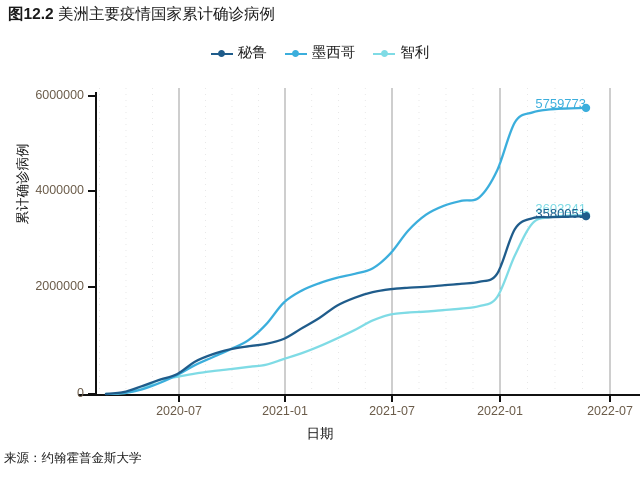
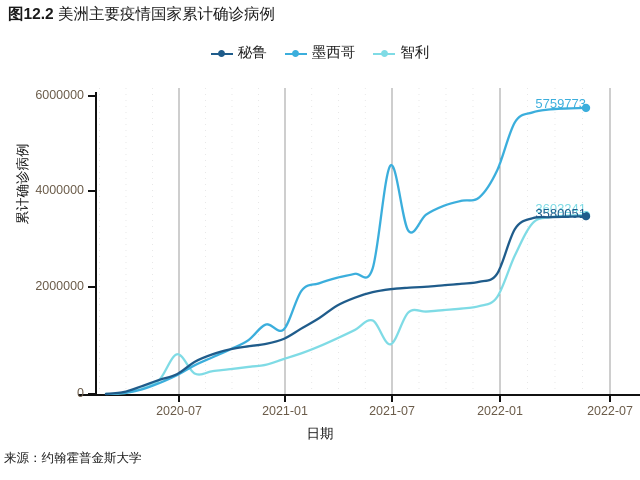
智利/2020-07: 300000 -> 800000
墨西哥/2021-01: 1800000 -> 1300000
墨西哥/2021-07: 2800000 -> 4600000
智利/2021-07: 1600000 -> 1000000
